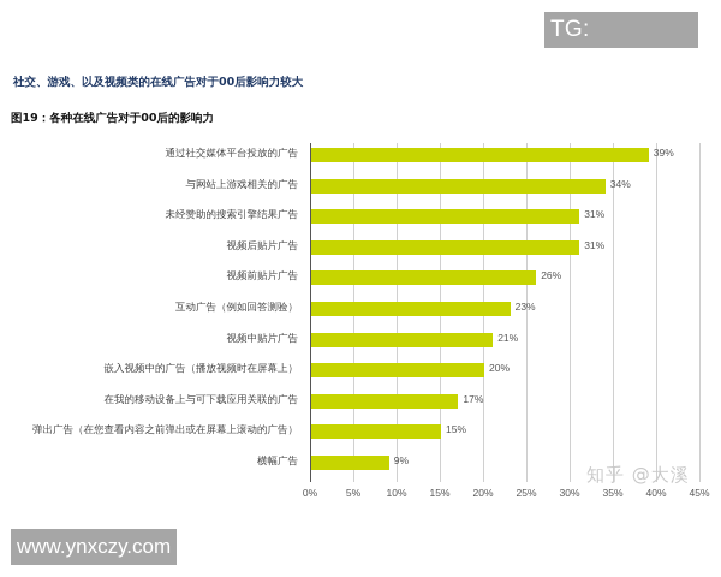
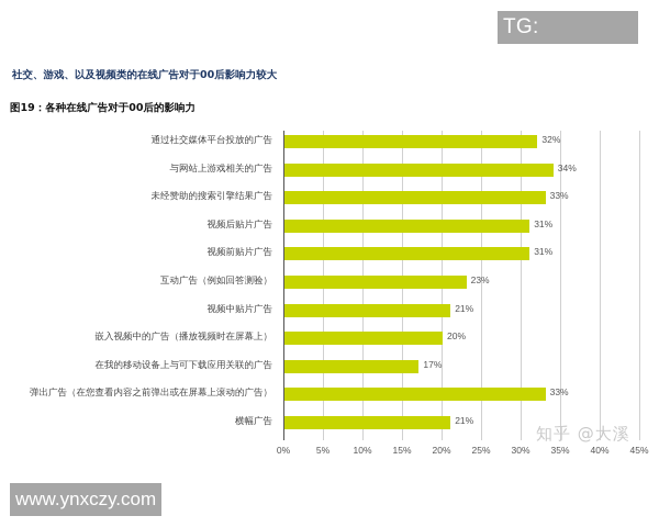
通过社交媒体平台投放的广告: 39% -> 32%
未经赞助的搜索引擎结果广告: 31% -> 33%
视频前贴片广告: 26% -> 31%
弹出广告（在您查看内容之前弹出或在屏幕上滚动的广告）: 15% -> 33%
横幅广告: 9% -> 21%
